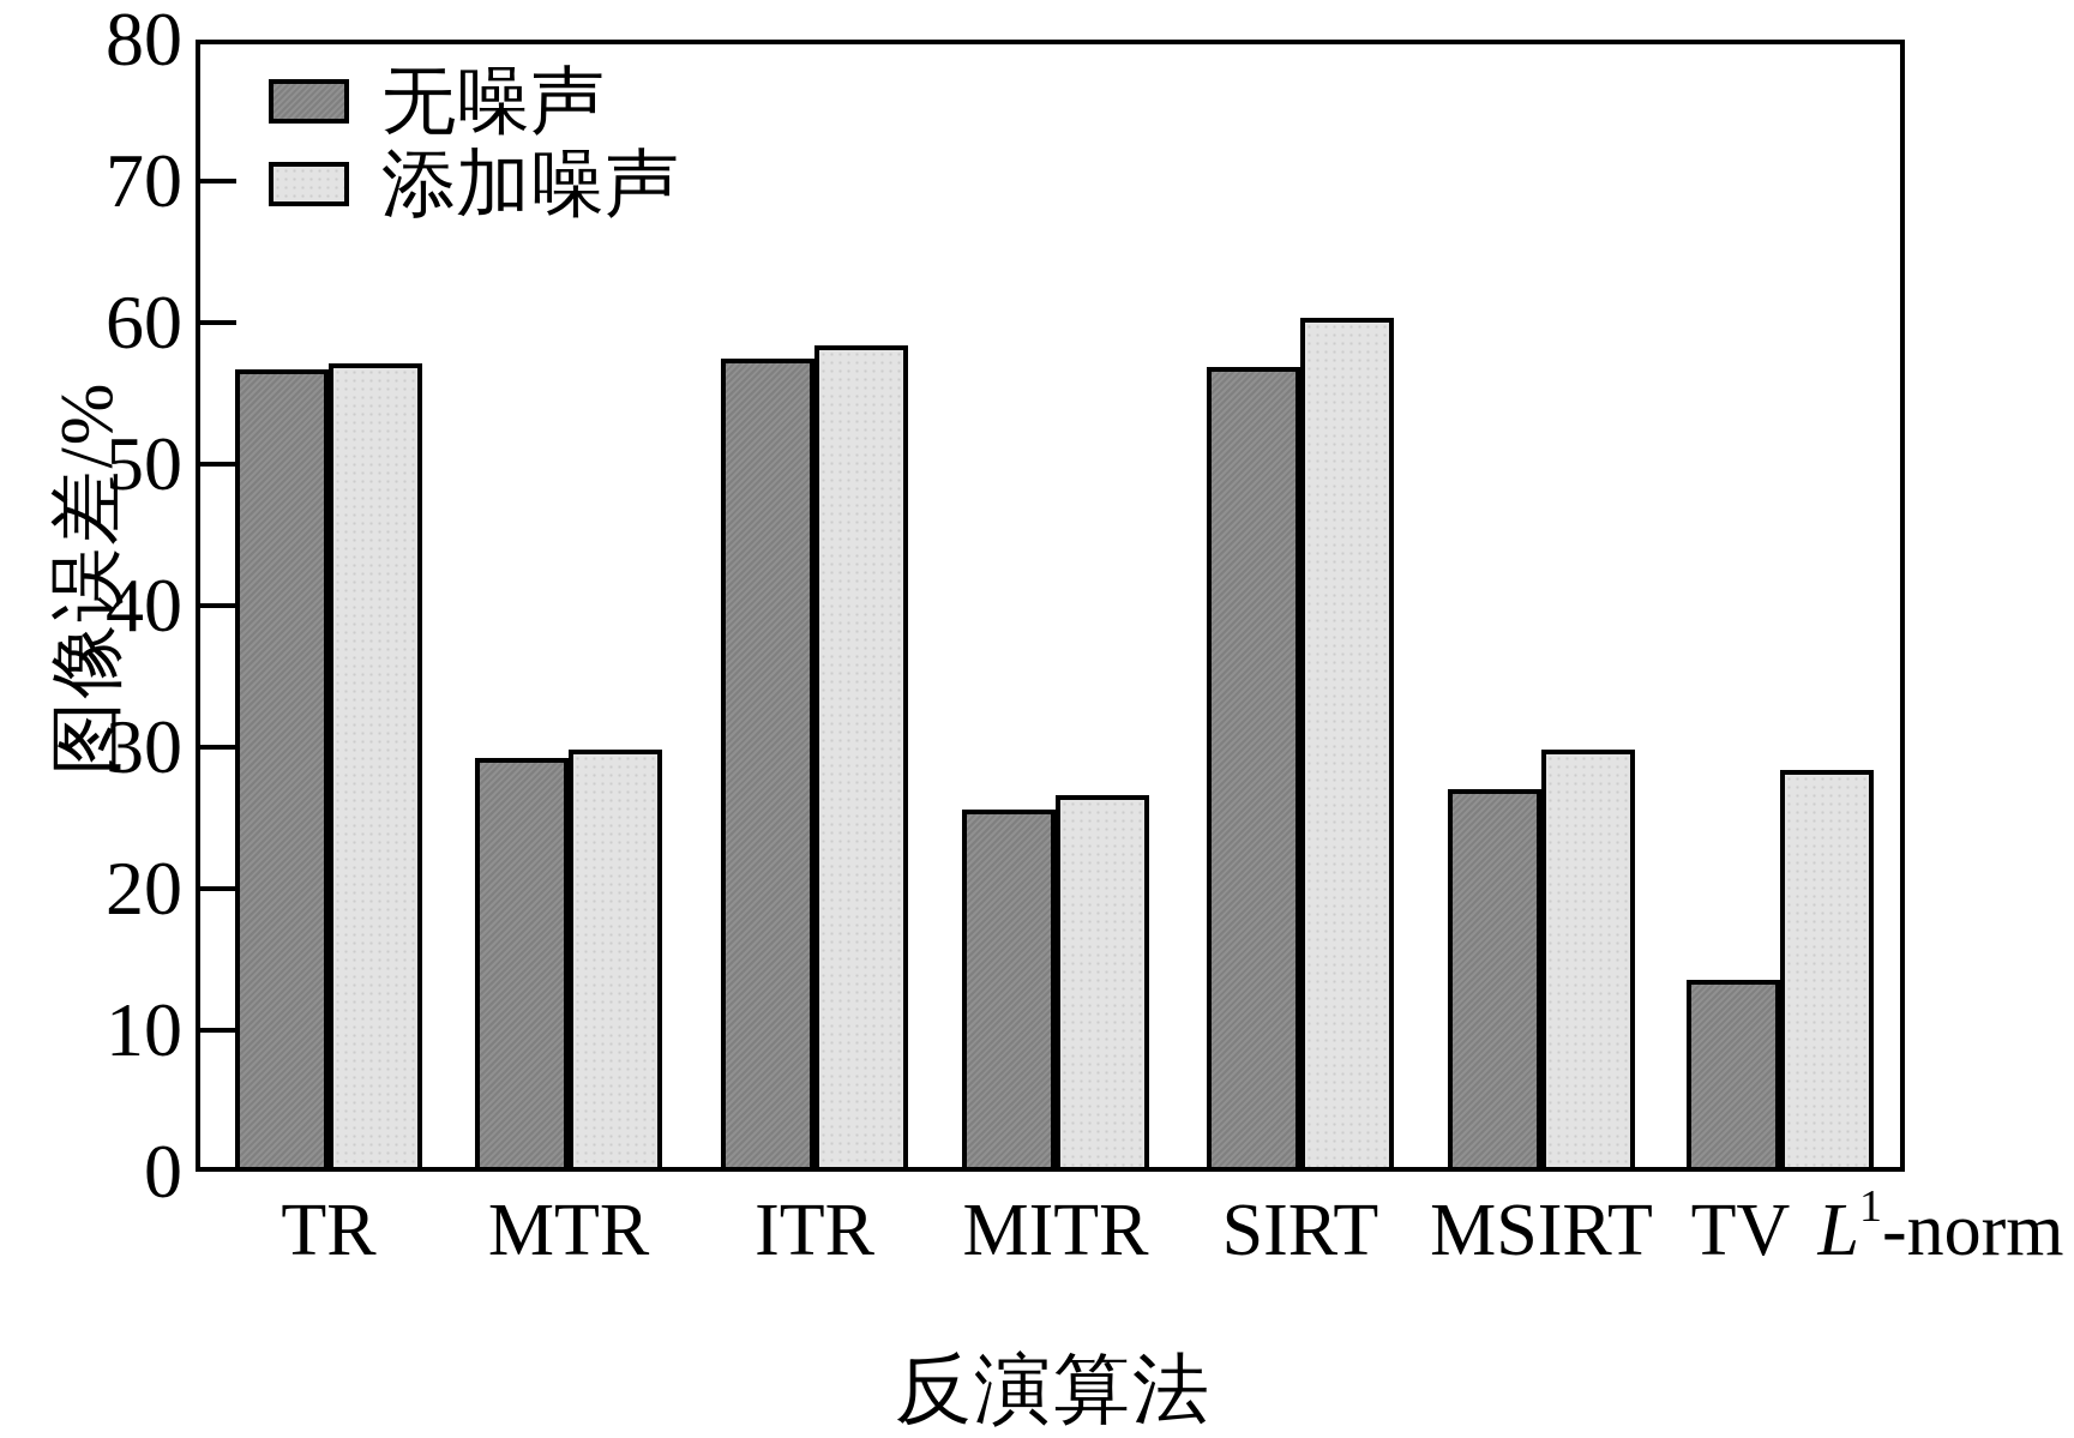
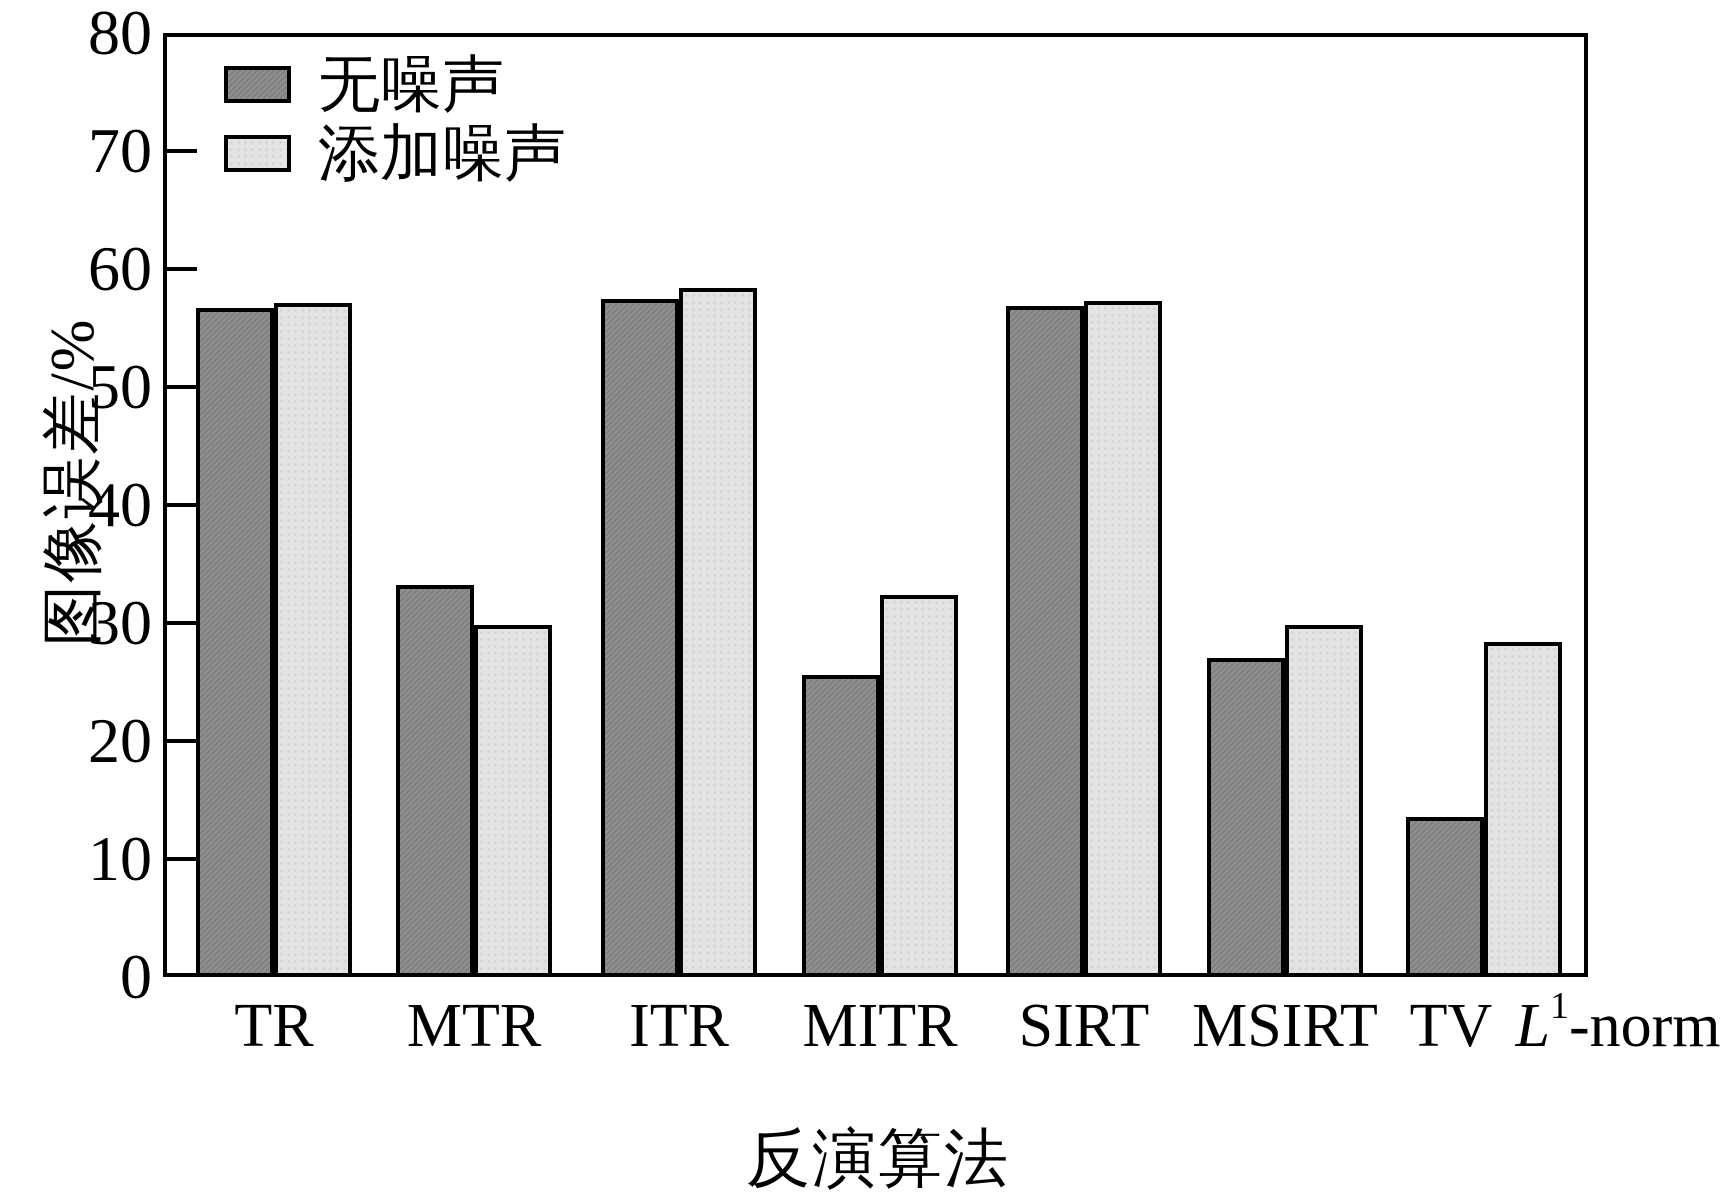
无噪声/MTR: 29.2 -> 33.2
添加噪声/MITR: 26.6 -> 32.4
添加噪声/SIRT: 60.3 -> 57.3
